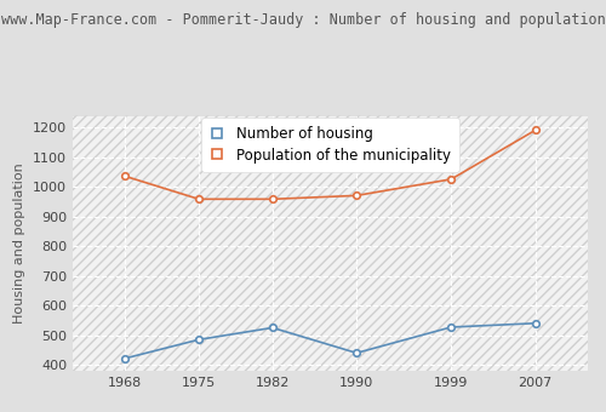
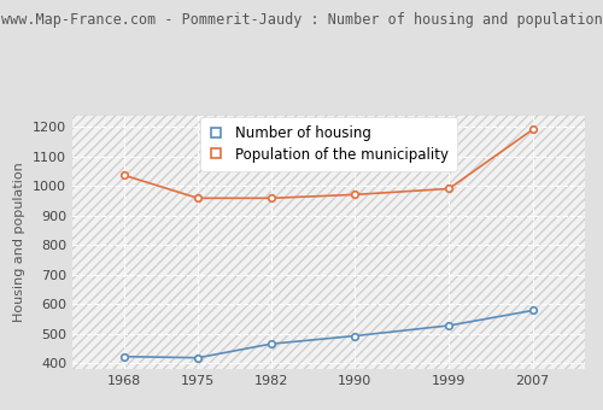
Number of housing/1975: 485 -> 418
Number of housing/1982: 525 -> 465
Number of housing/1990: 440 -> 492
Population of the municipality/1999: 1025 -> 990
Number of housing/2007: 540 -> 578
